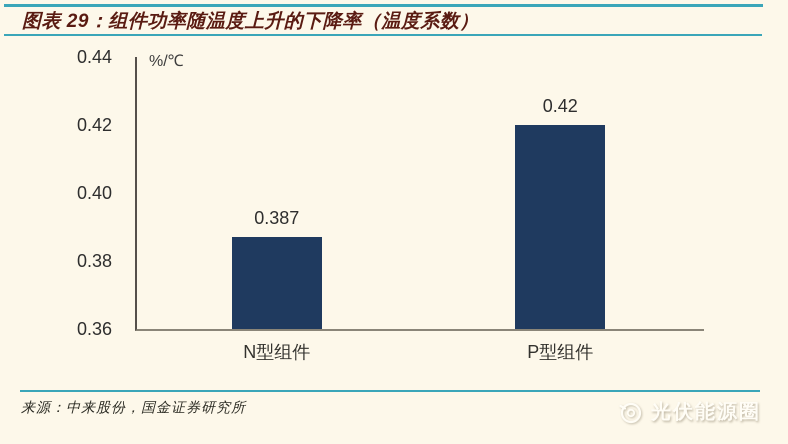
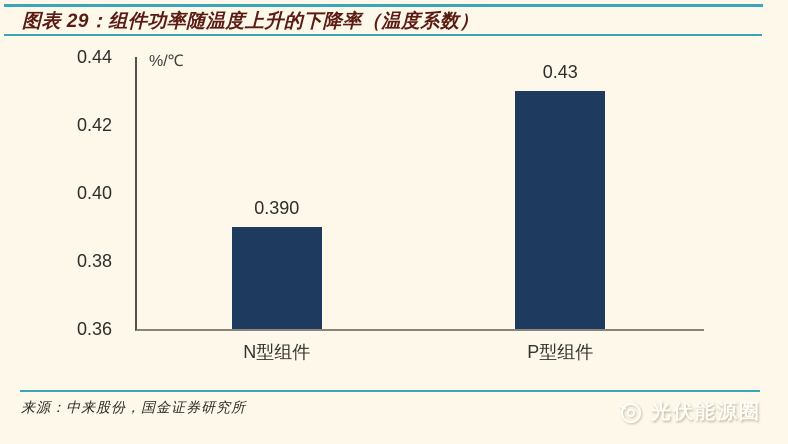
N型组件: 0.387 -> 0.390
P型组件: 0.42 -> 0.43
